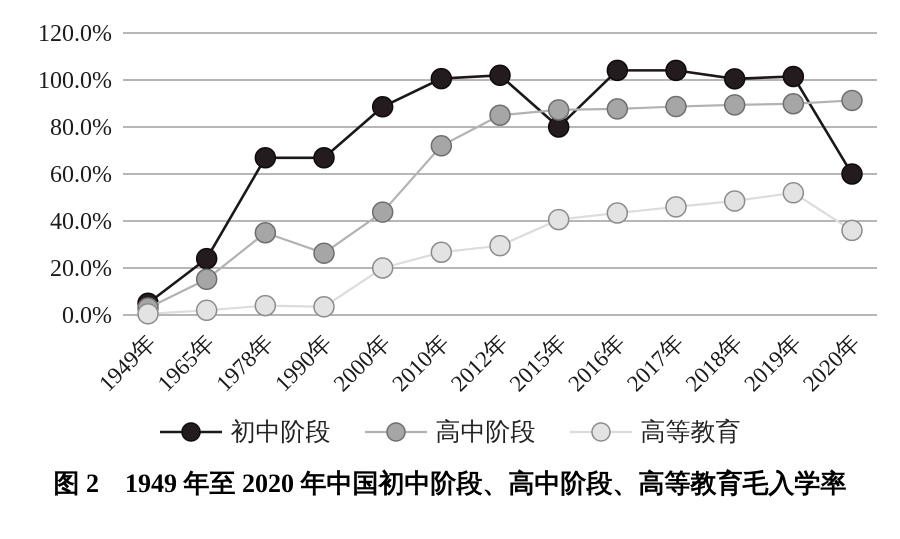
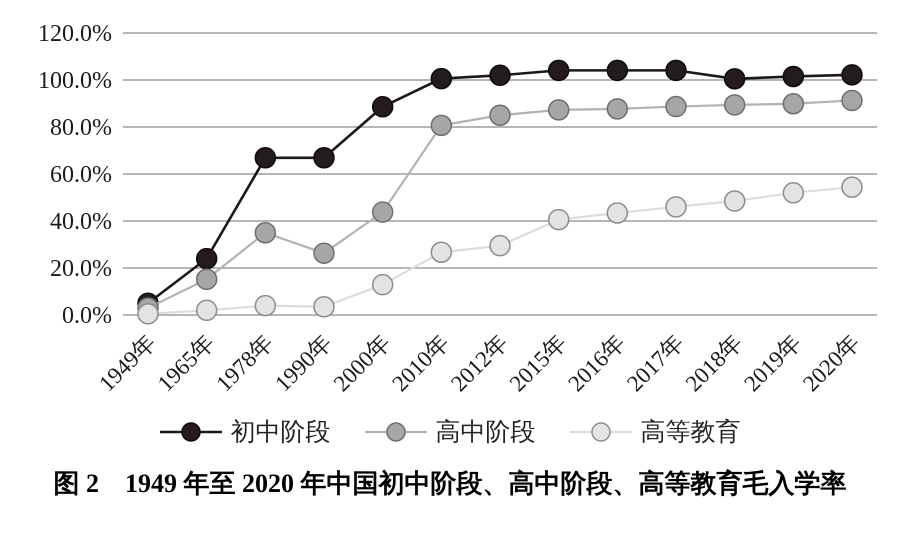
高等教育/2000年: 20% -> 13%
高中阶段/2010年: 72% -> 81%
初中阶段/2015年: 80% -> 104%
初中阶段/2020年: 60% -> 102%
高等教育/2020年: 36% -> 54%
